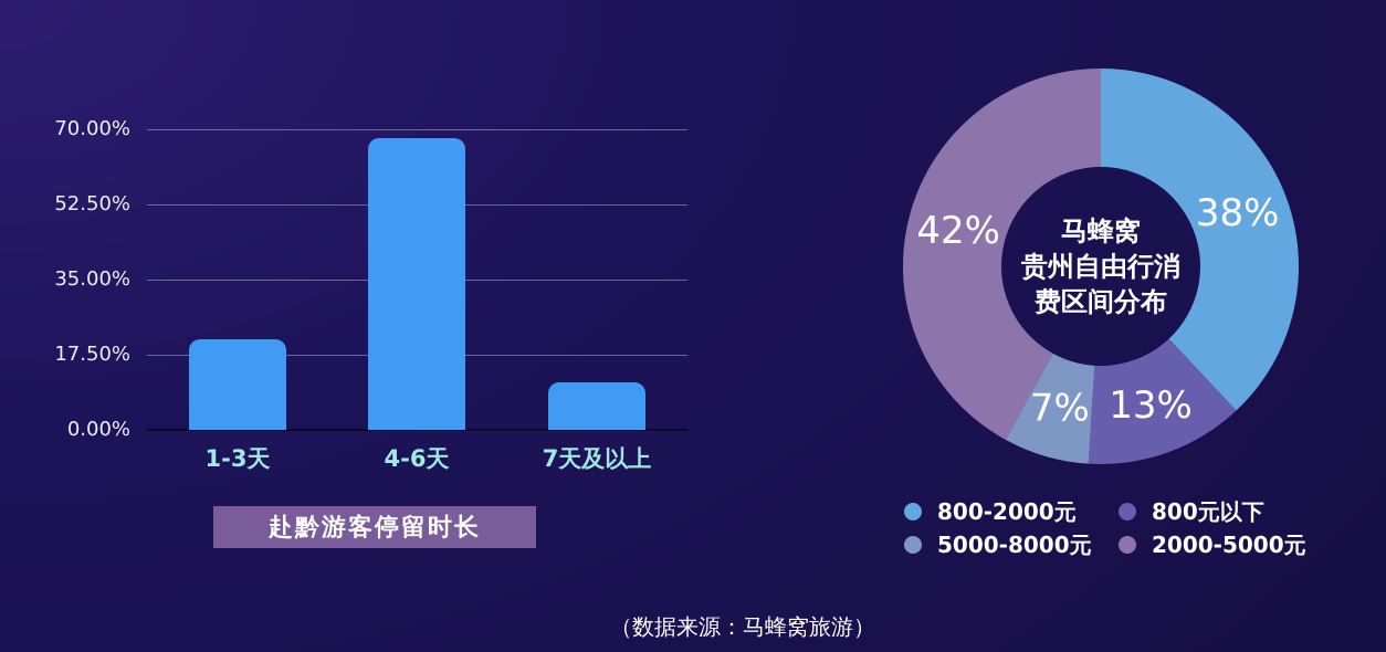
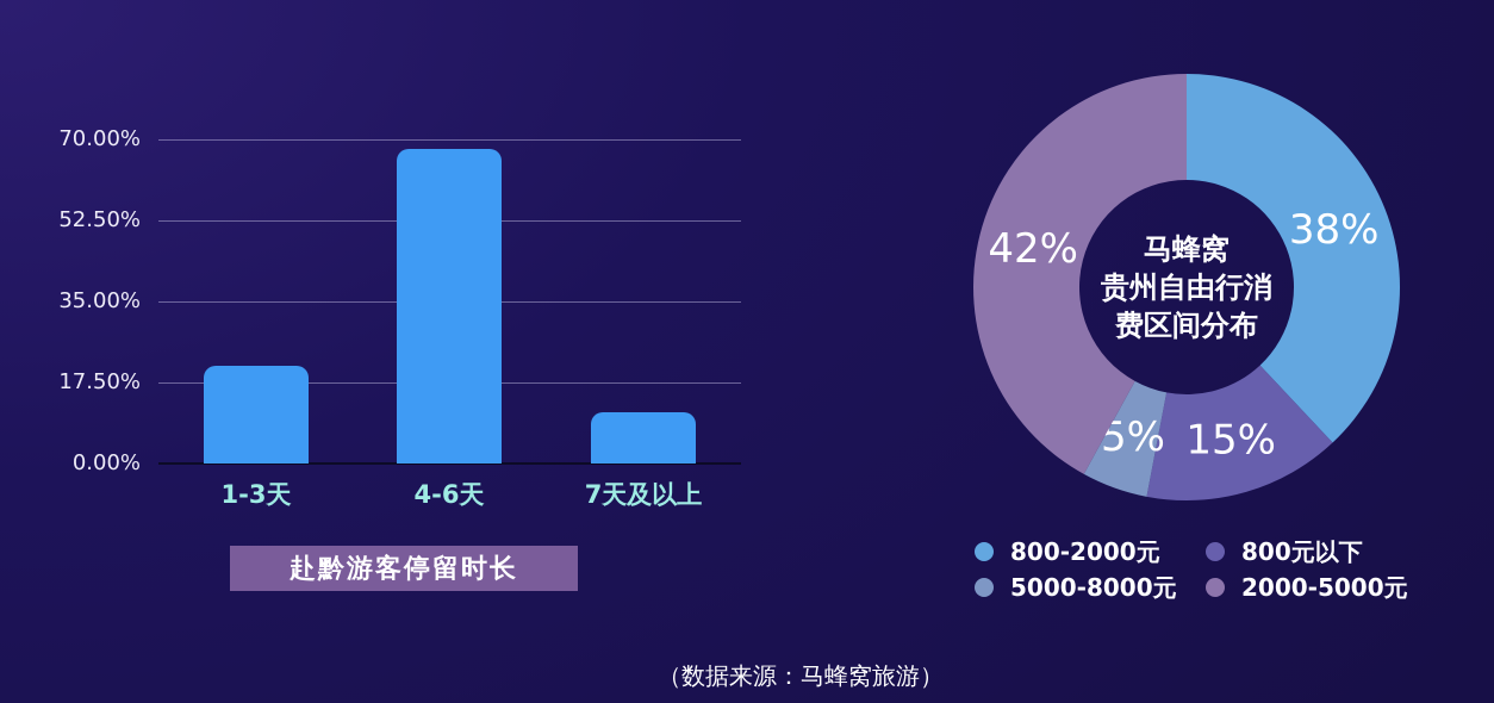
马蜂窝贵州自由行消费区间分布/800元以下: 13% -> 15%
马蜂窝贵州自由行消费区间分布/5000-8000元: 7% -> 5%
